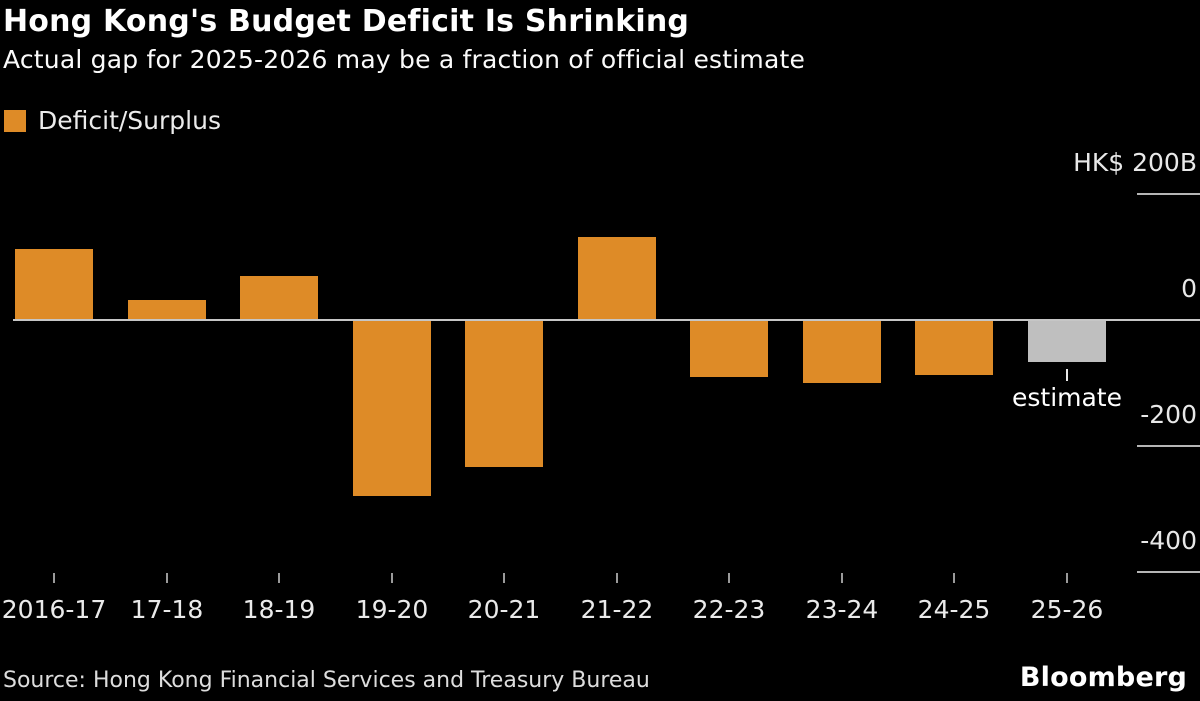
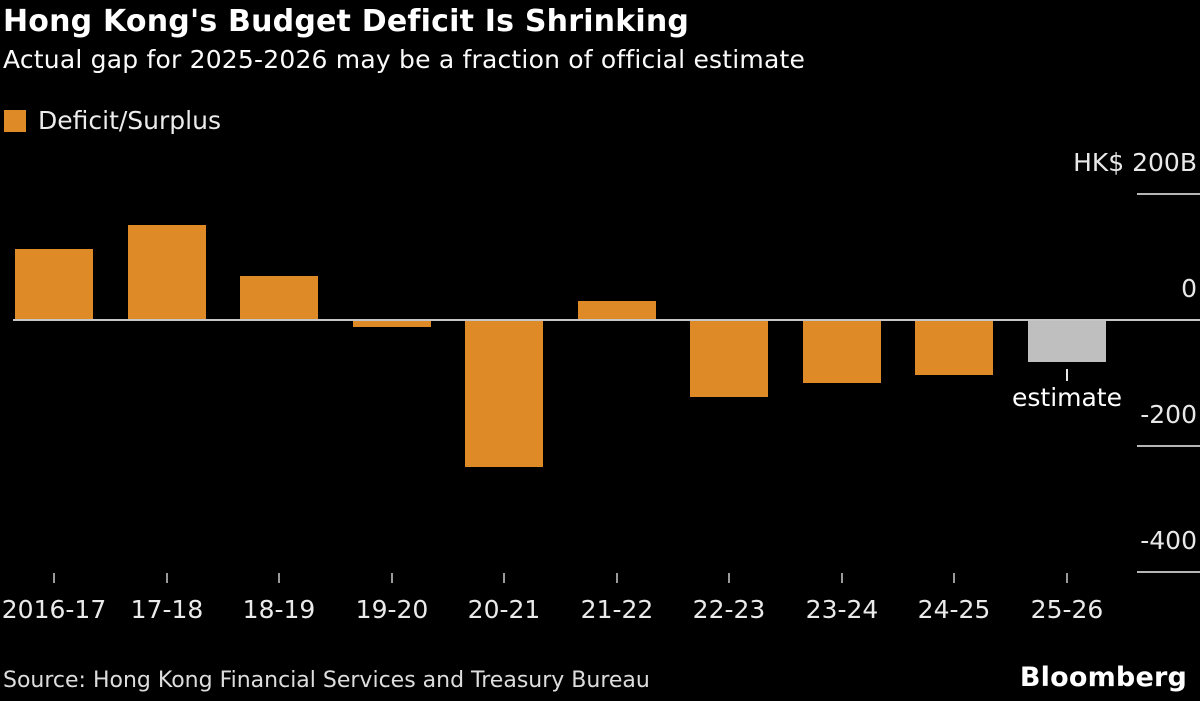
17-18: 30 -> 150
19-20: -280 -> -10
21-22: 130 -> 30
22-23: -90 -> -120
